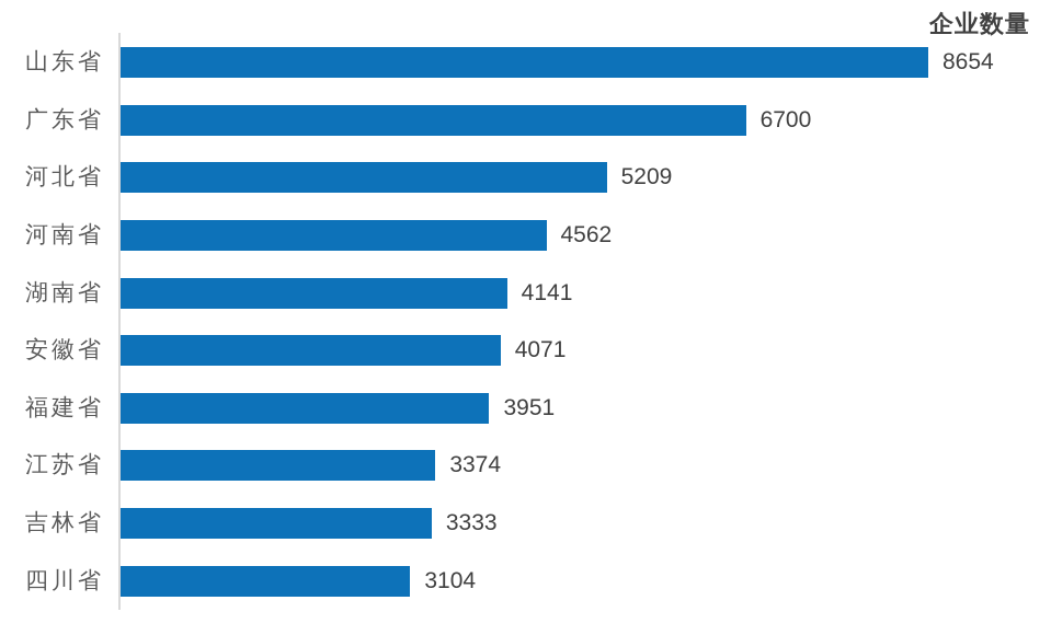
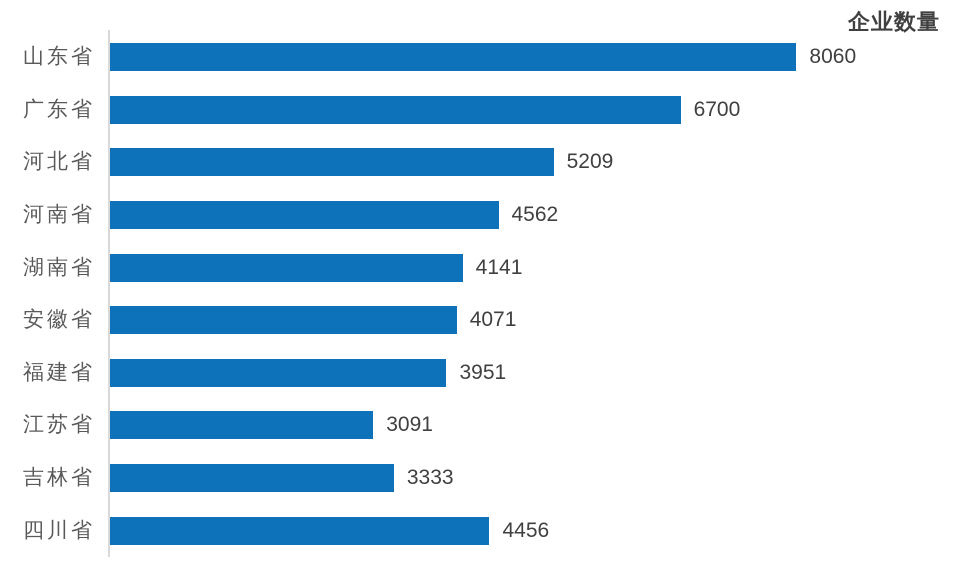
山东省: 8654 -> 8060
江苏省: 3374 -> 3091
四川省: 3104 -> 4456
